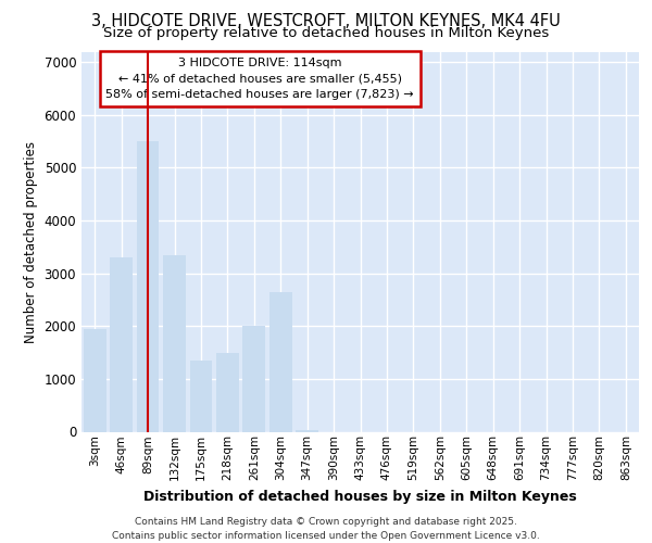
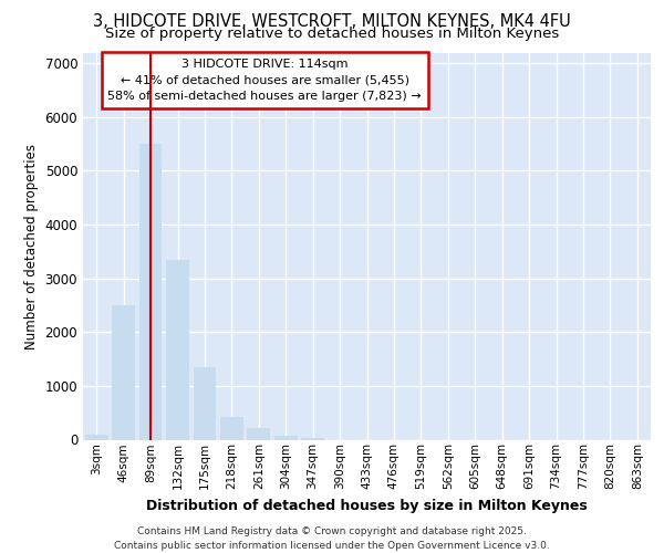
3sqm: 1950 -> 100
46sqm: 3300 -> 2500
218sqm: 1500 -> 430
261sqm: 2000 -> 220
304sqm: 2650 -> 80
